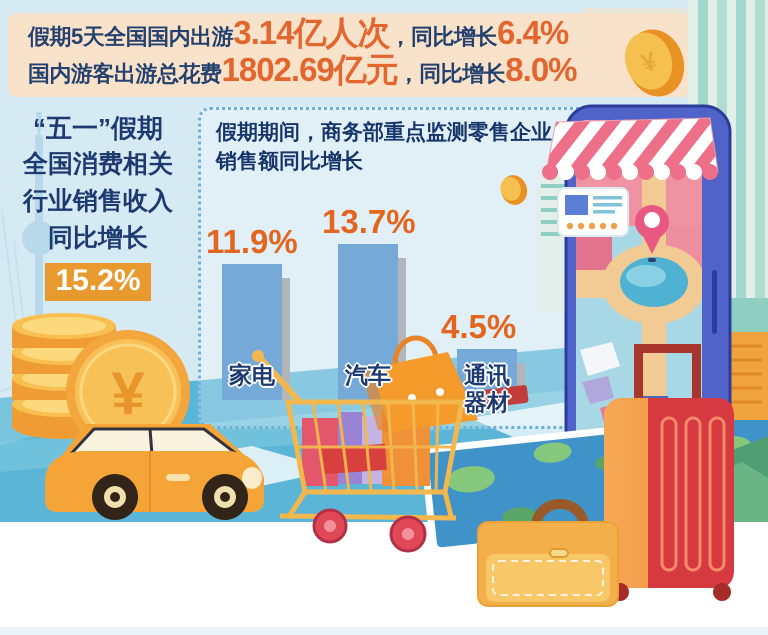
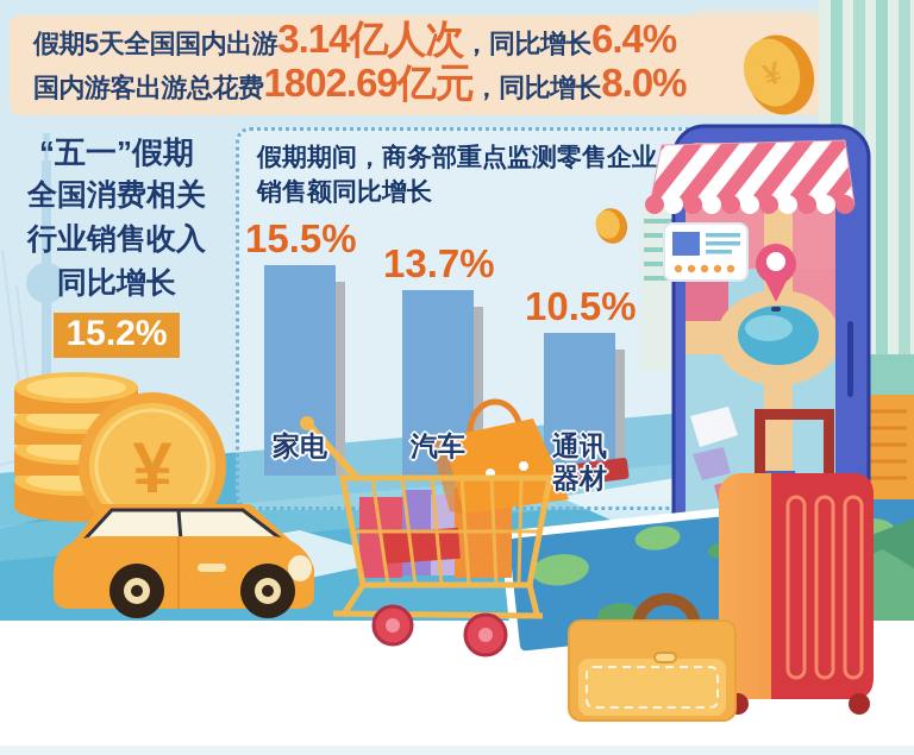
家电: 11.9% -> 15.5%
通讯器材: 4.5% -> 10.5%
